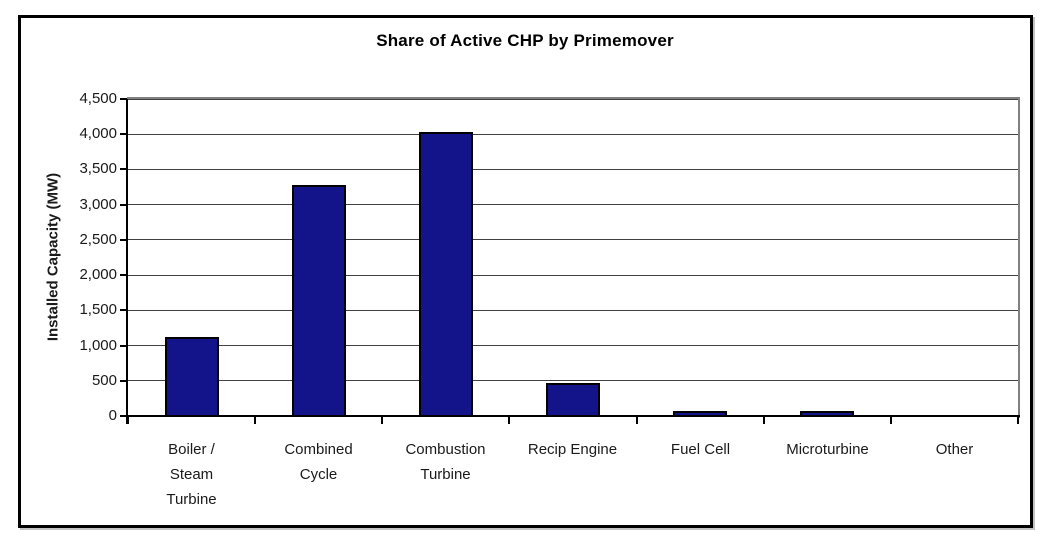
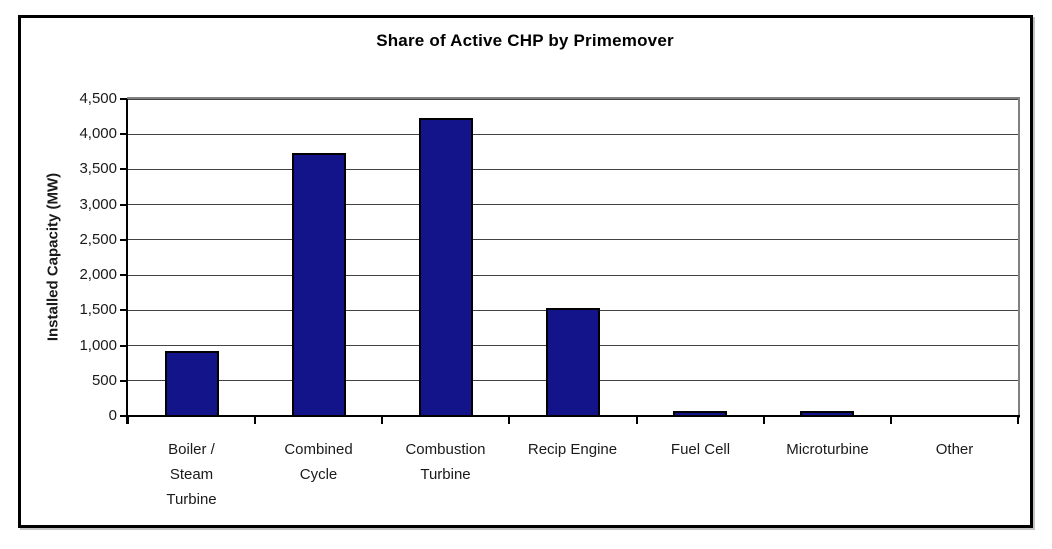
Boiler / Steam Turbine: 1100 -> 900
Combined Cycle: 3200 -> 3700
Combustion Turbine: 4000 -> 4200
Recip Engine: 400 -> 1500
